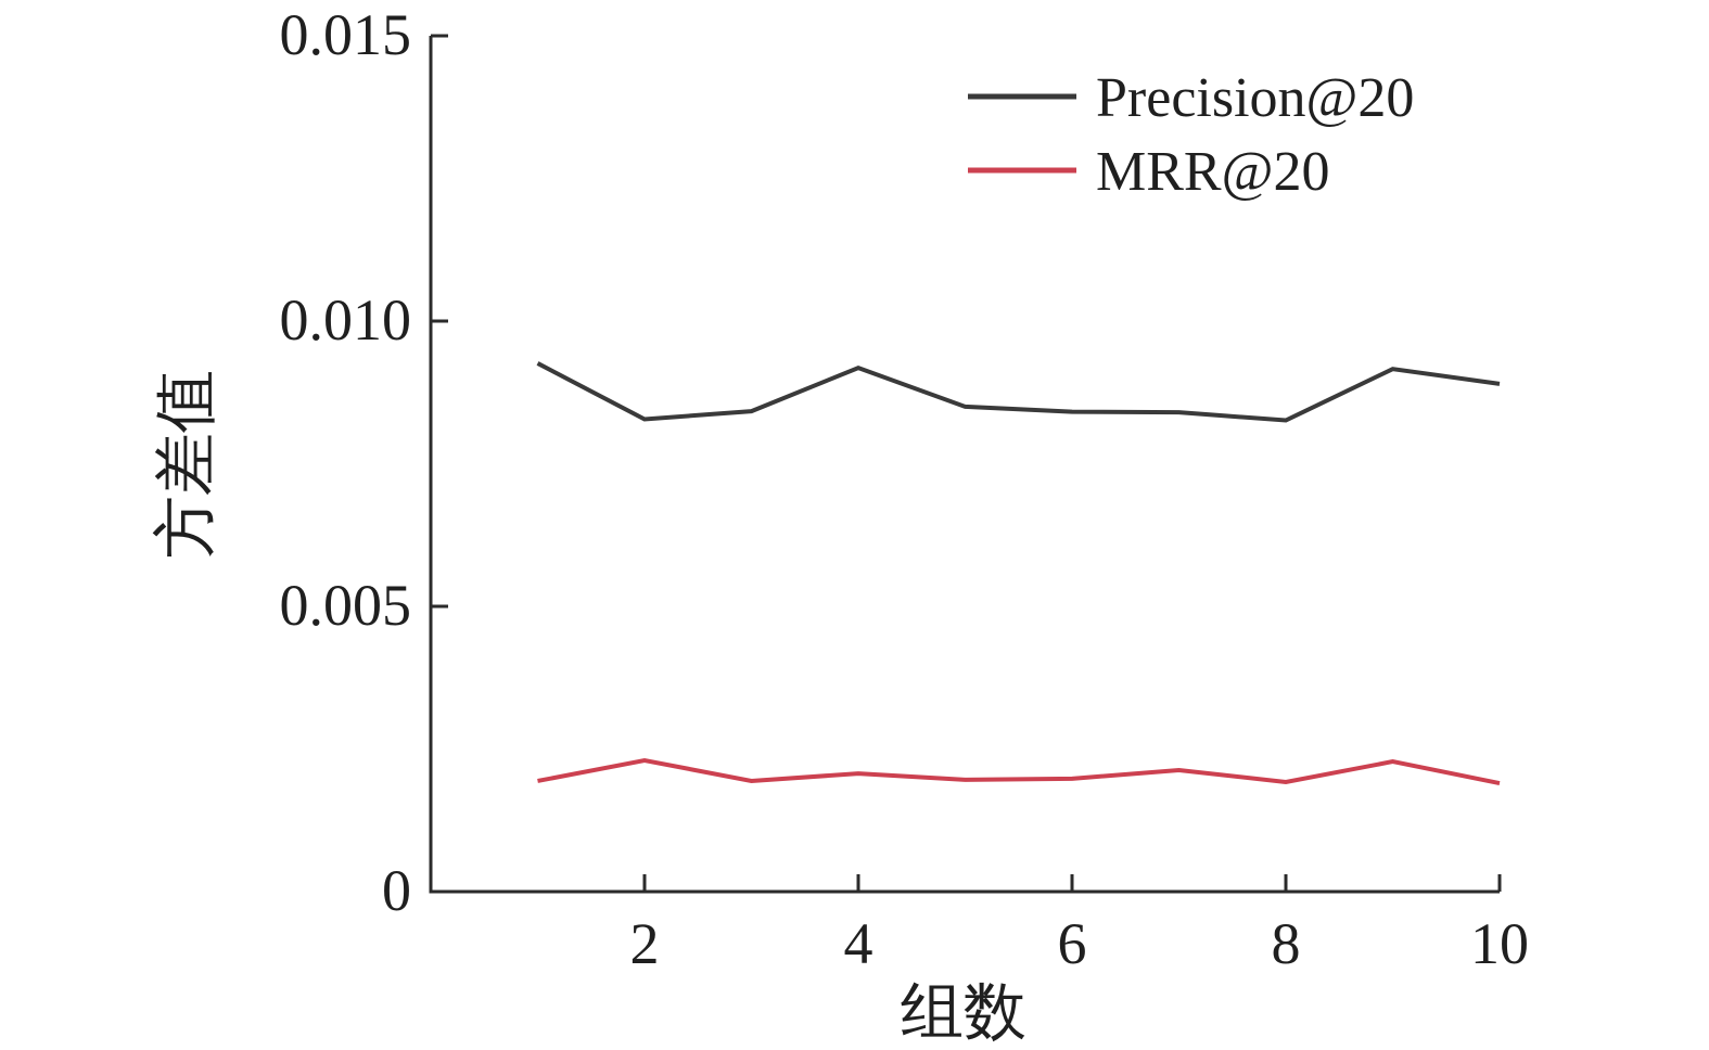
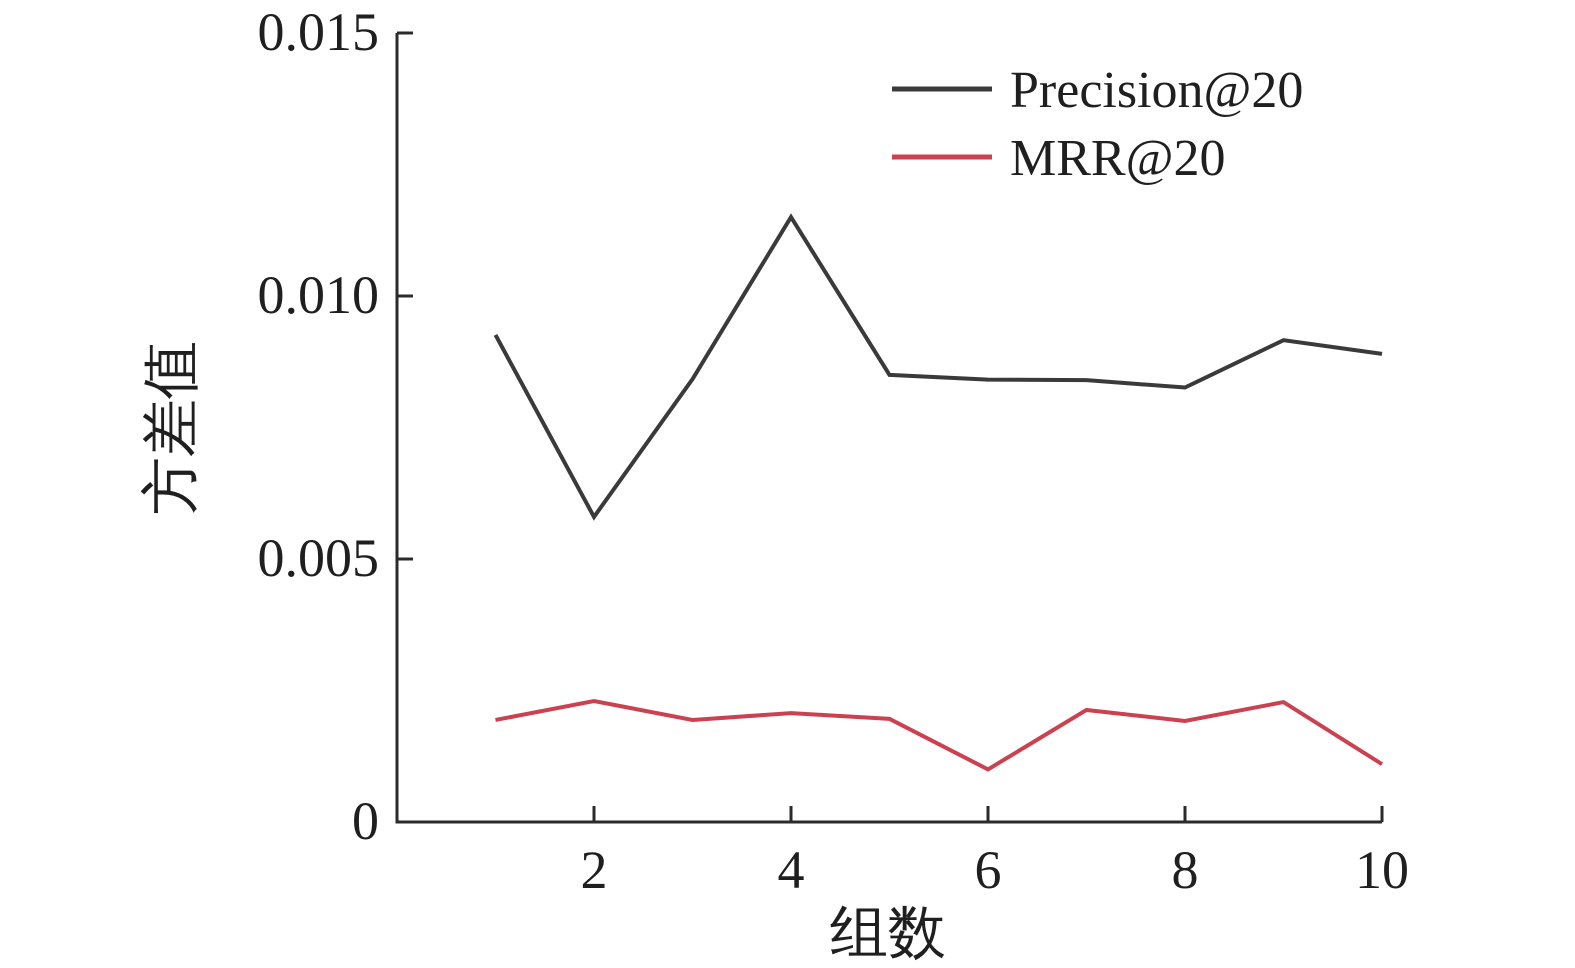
Precision@20/2: 0.0083 -> 0.0058
Precision@20/4: 0.0092 -> 0.0115
MRR@20/6: 0.0020 -> 0.0010
MRR@20/10: 0.0019 -> 0.0011
